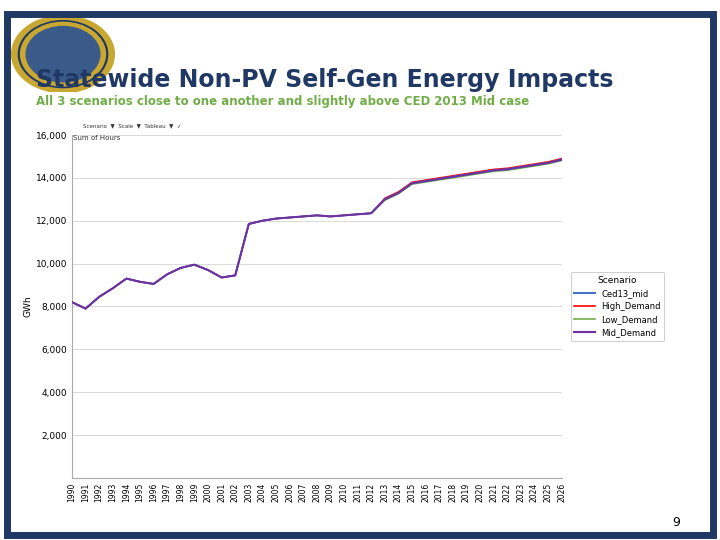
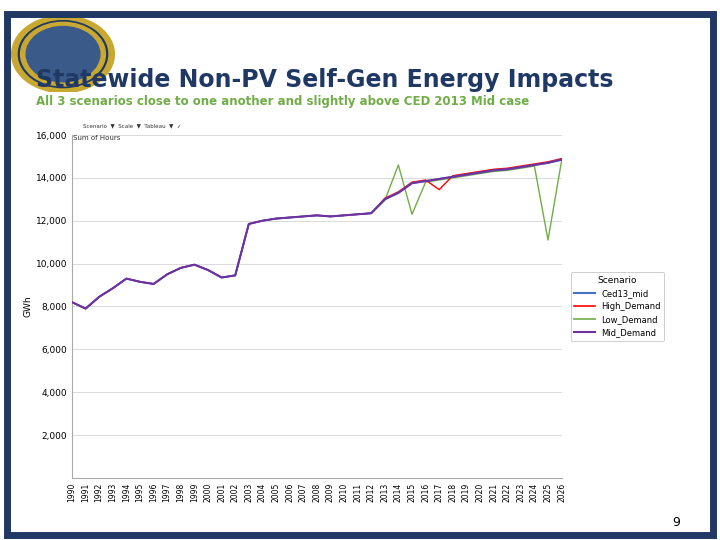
Low_Demand/2014: 13,250 -> 14,600
Low_Demand/2015: 13,700 -> 12,300
High_Demand/2017: 14,000 -> 13,450
Low_Demand/2025: 14,650 -> 11,100
